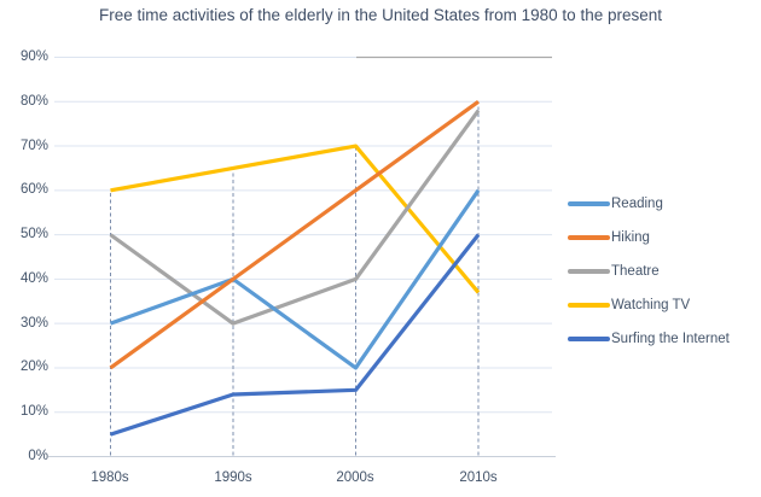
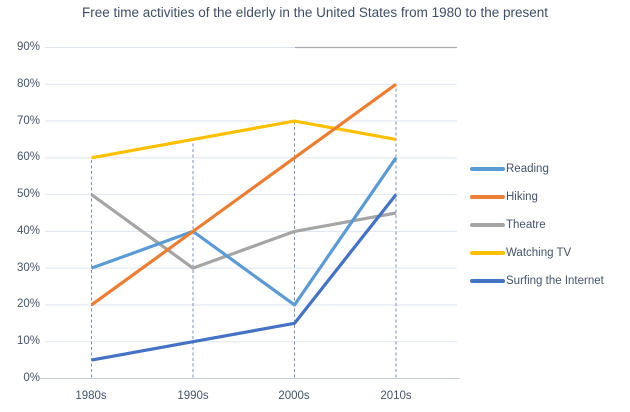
Surfing the Internet/1990s: 14% -> 10%
Theatre/2010s: 78% -> 45%
Watching TV/2010s: 37% -> 65%
